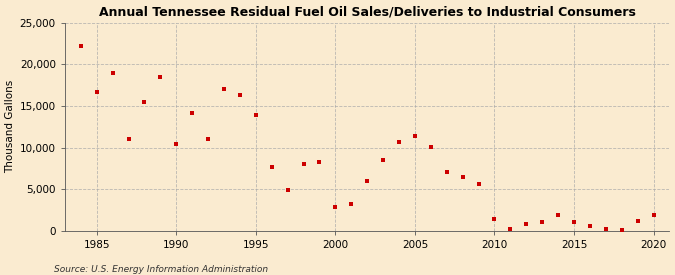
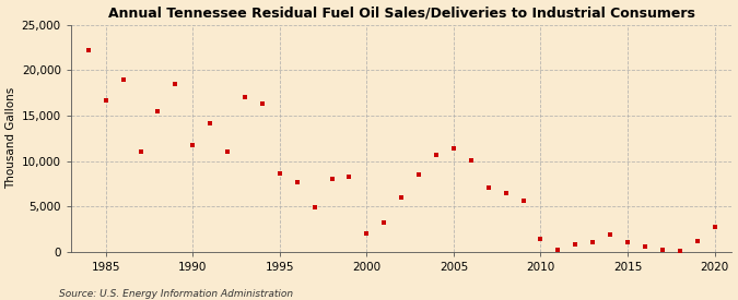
1990: 10,500 -> 11,800
1995: 13,900 -> 8,600
2000: 2,900 -> 2,000
2020: 1,900 -> 2,800
